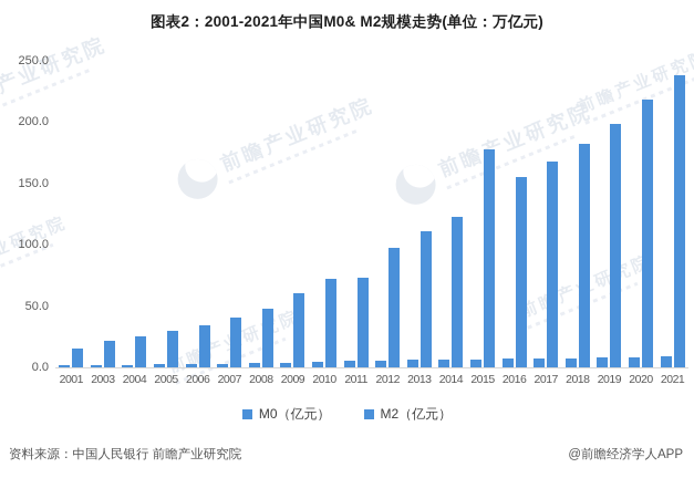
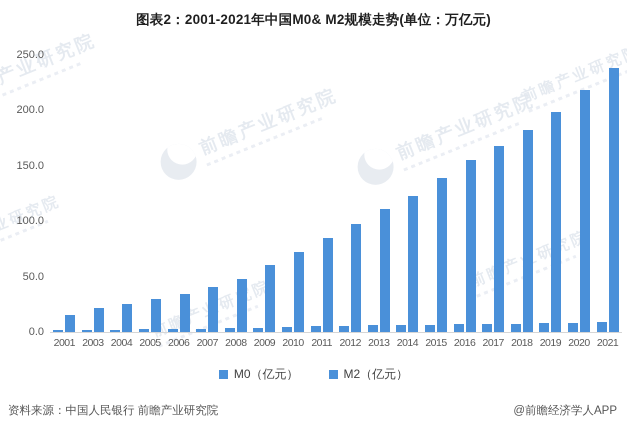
M2（亿元）/2011: 73 -> 85
M2（亿元）/2015: 178 -> 139
